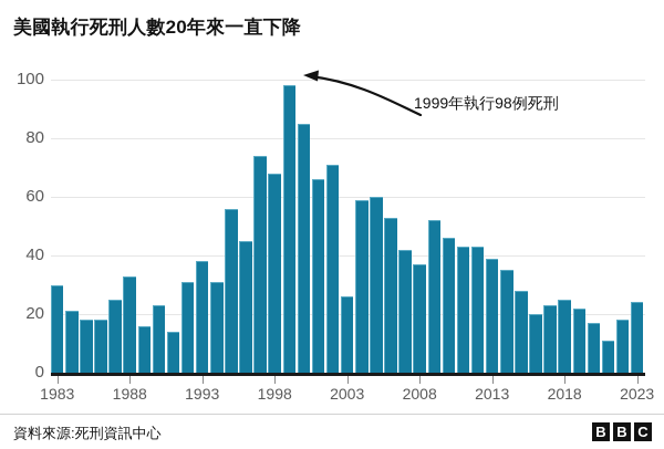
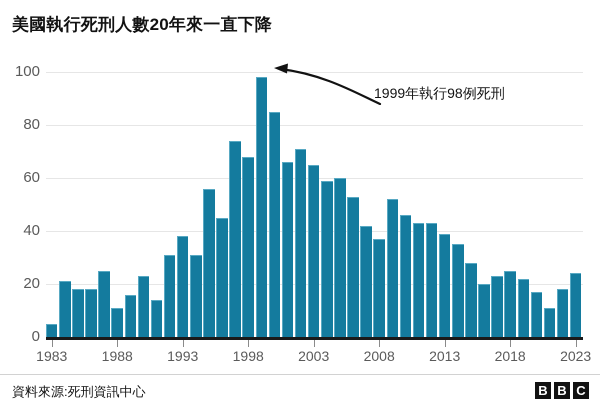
1983: 30 -> 5
1988: 33 -> 11
2003: 26 -> 65
